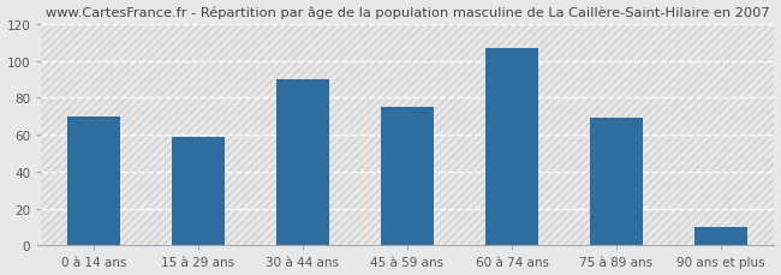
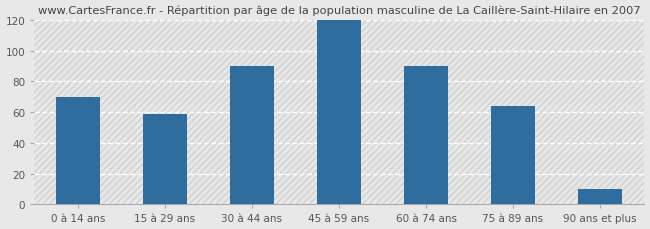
45 à 59 ans: 75 -> 120
60 à 74 ans: 107 -> 90
75 à 89 ans: 69 -> 64
